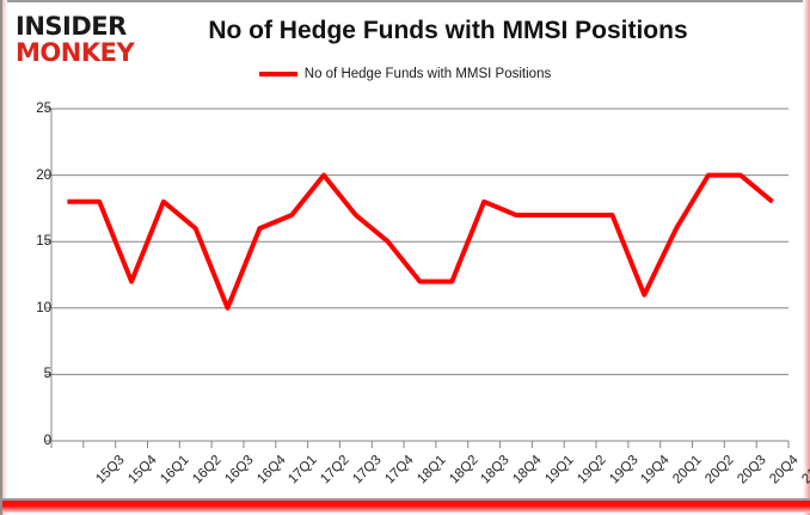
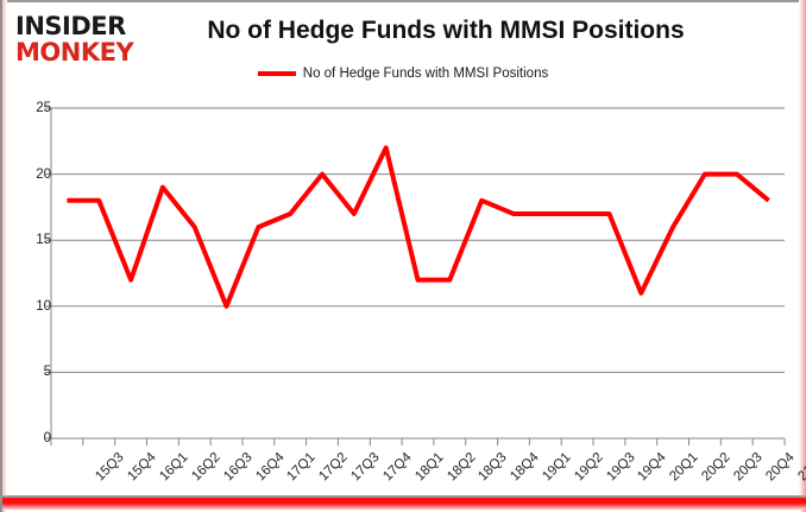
16Q2: 18 -> 19
18Q1: 15 -> 22
